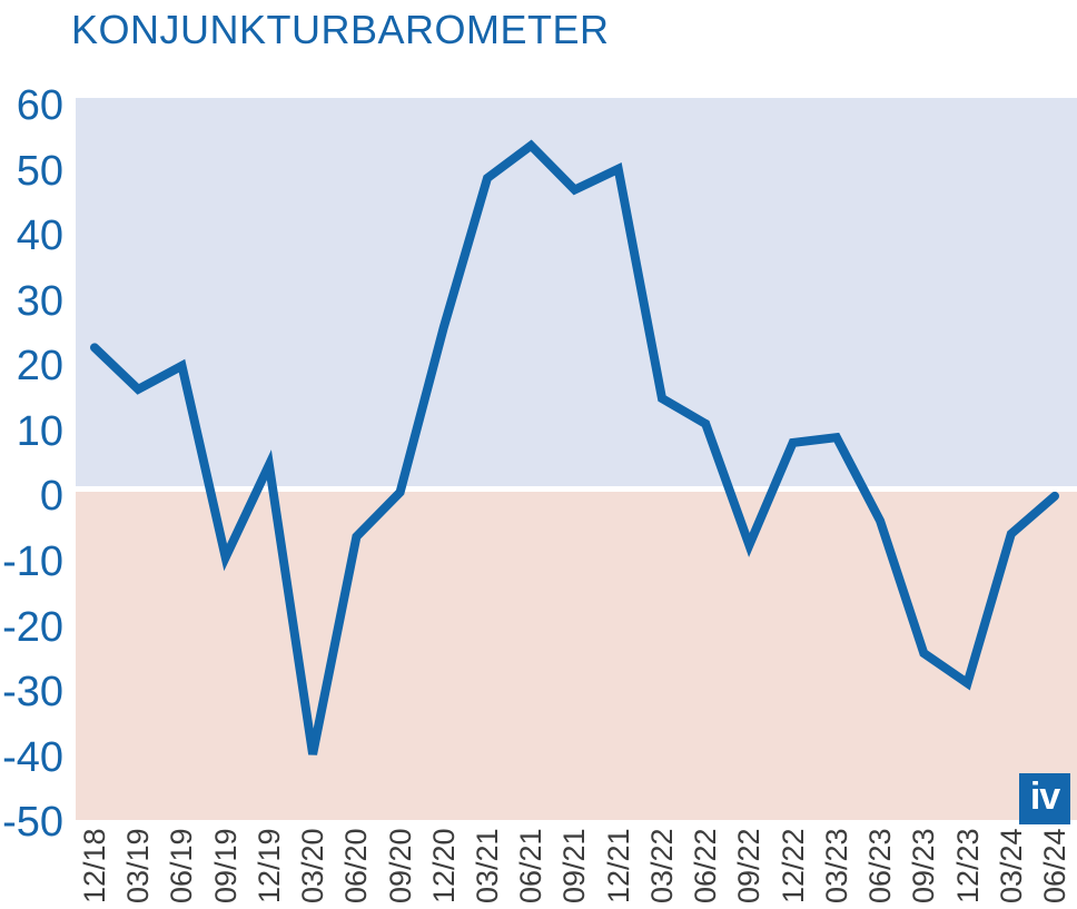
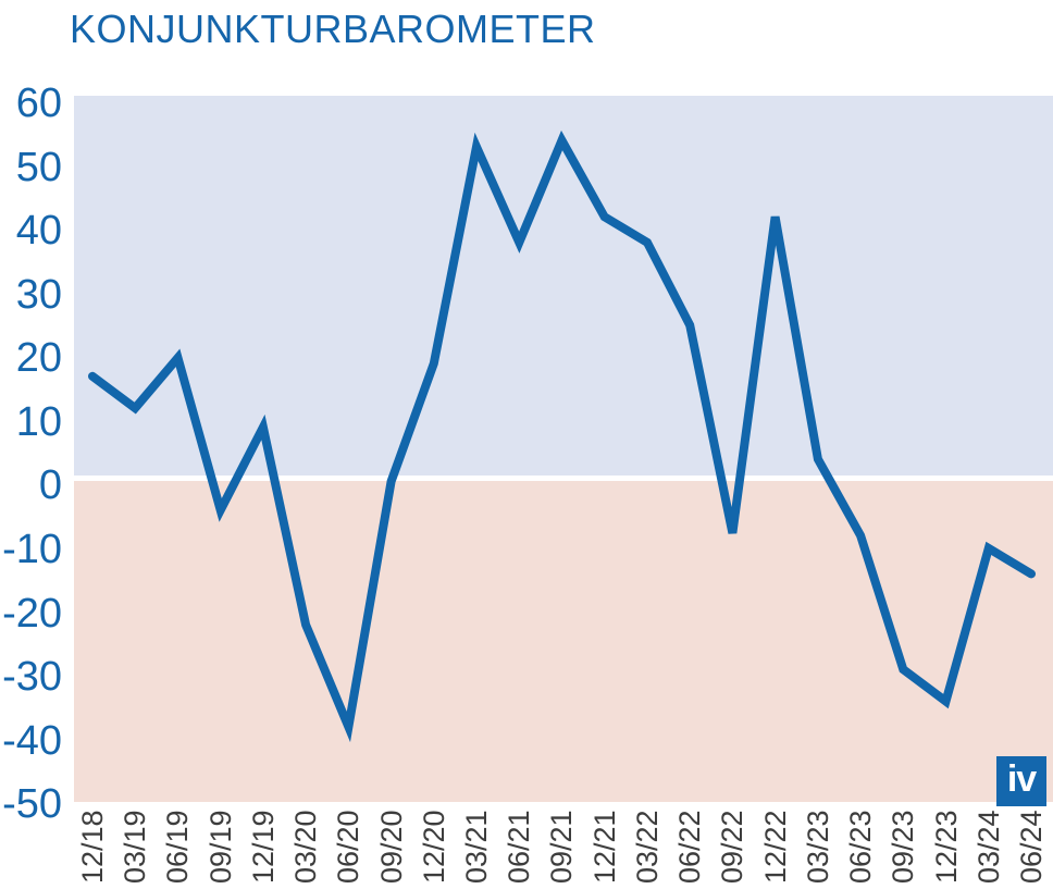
12/18: 22 -> 16
03/19: 15 -> 11
09/19: -10 -> -5
12/19: 4 -> 8
03/20: -41 -> -23
06/20: -7 -> -39
12/20: 25 -> 18
03/21: 48 -> 52
06/21: 53 -> 37
09/21: 46 -> 53
12/21: 49 -> 41
03/22: 14 -> 37
06/22: 10 -> 24
12/22: 7 -> 41
03/23: 8 -> 3
06/23: -5 -> -9
09/23: -25 -> -30
12/23: -30 -> -35
03/24: -7 -> -11
06/24: -1 -> -15
